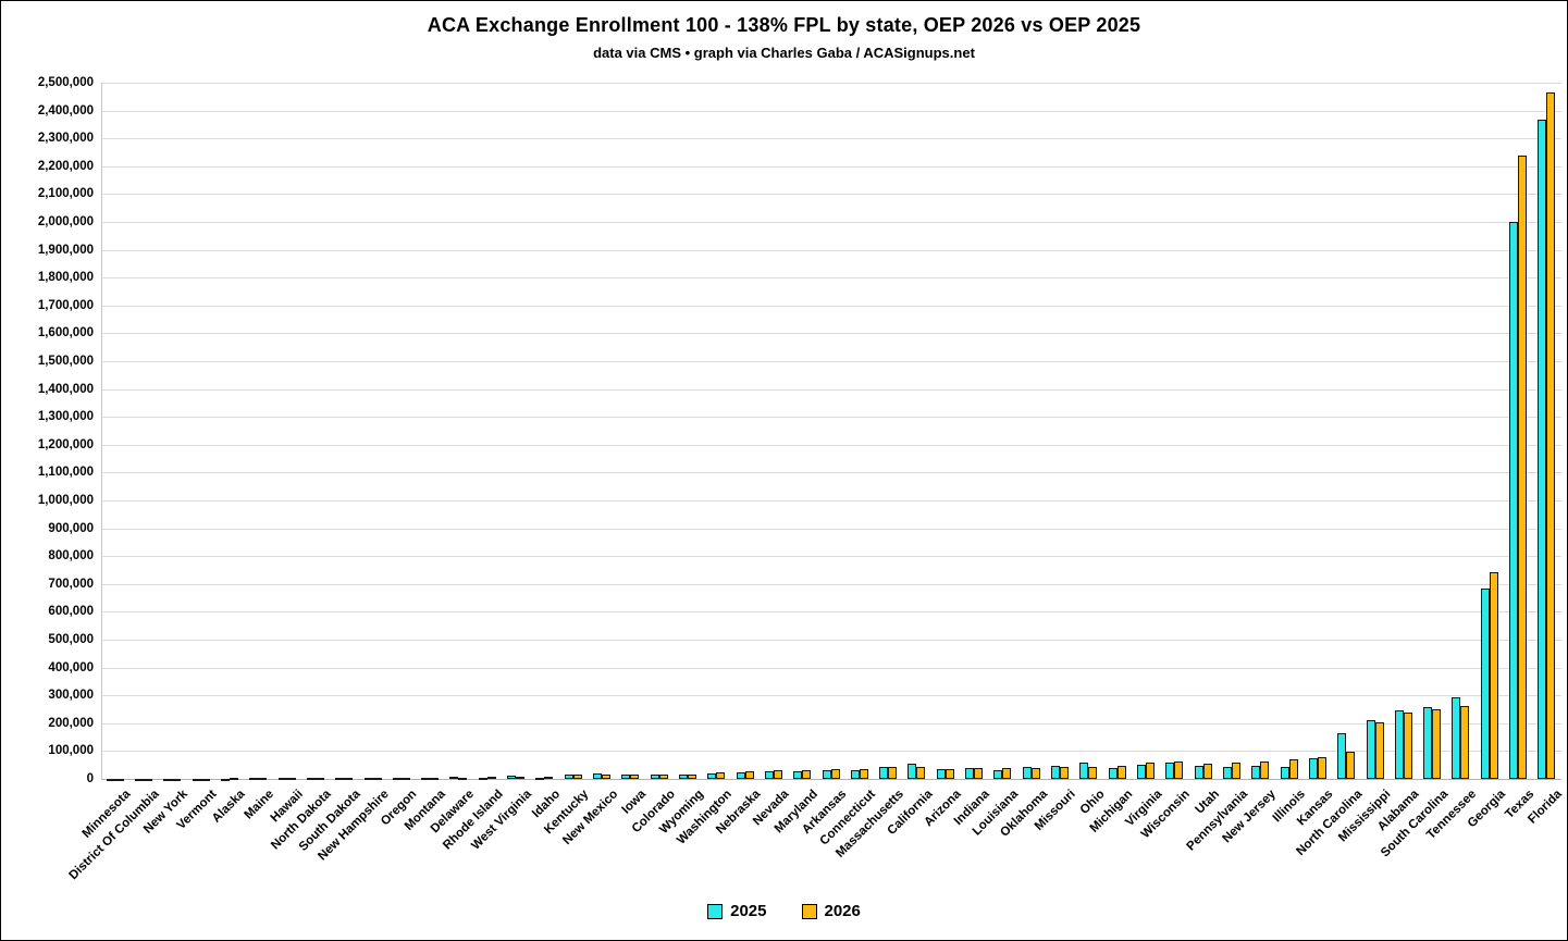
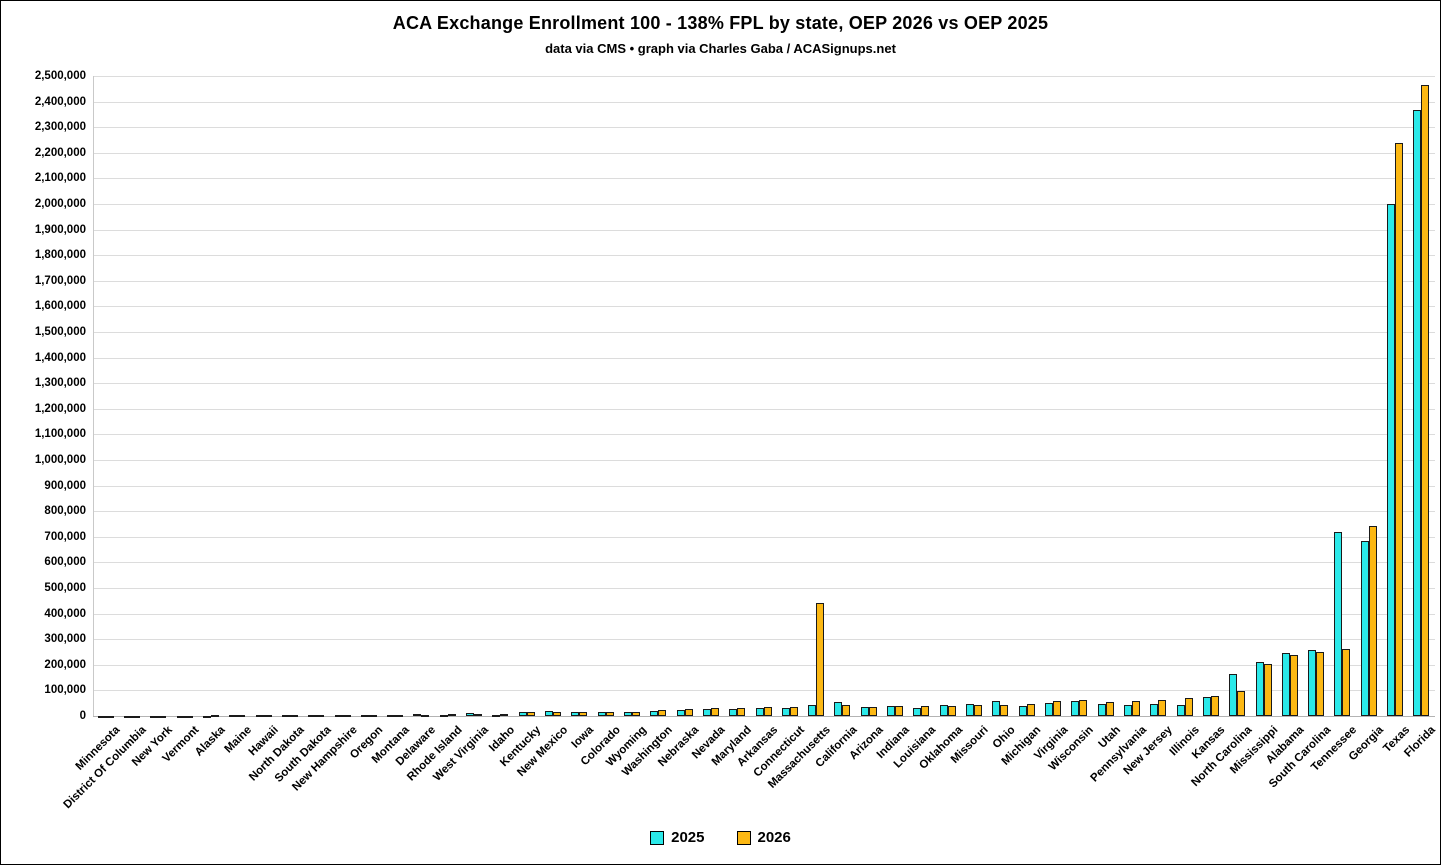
2026/Massachusetts: 40000 -> 440000
2025/Tennessee: 290000 -> 720000
